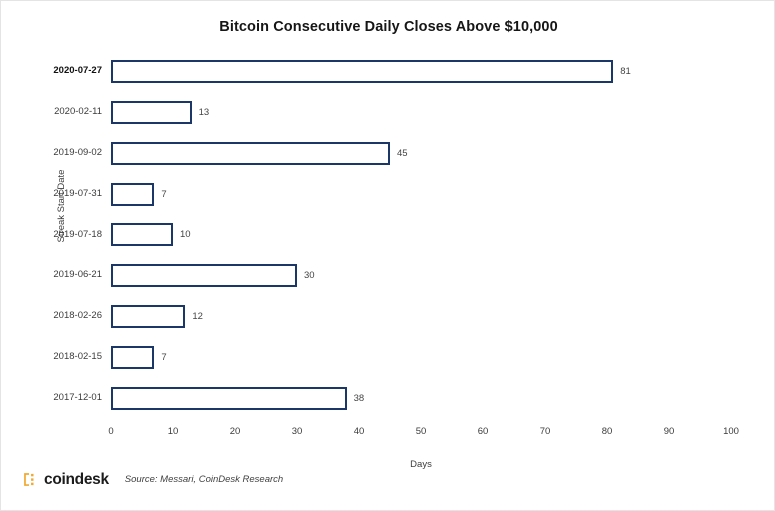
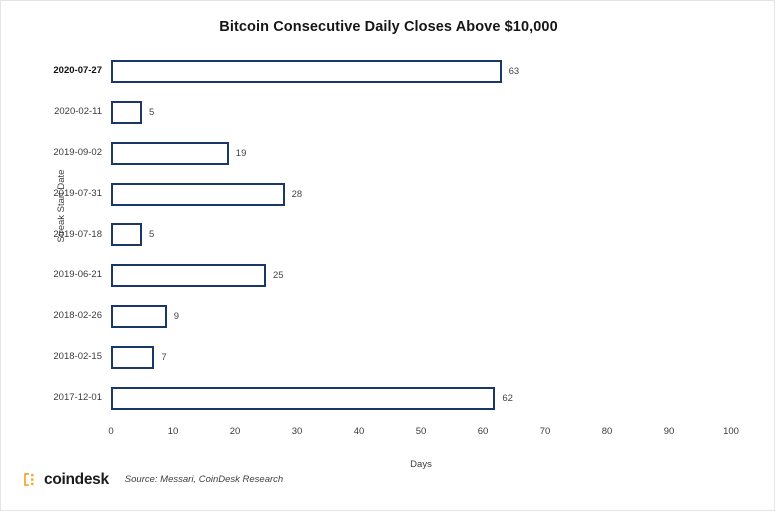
2020-07-27: 81 -> 63
2020-02-11: 13 -> 5
2019-09-02: 45 -> 19
2019-07-31: 7 -> 28
2019-07-18: 10 -> 5
2019-06-21: 30 -> 25
2018-02-26: 12 -> 9
2017-12-01: 38 -> 62
